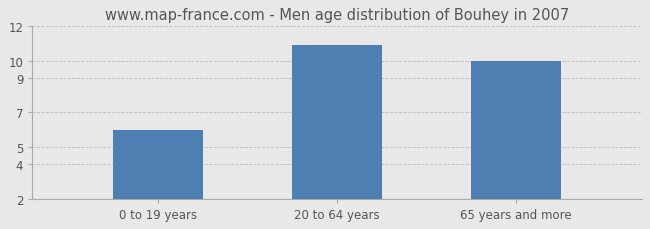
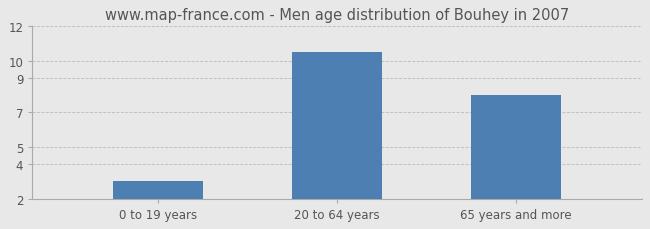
0 to 19 years: 6.0 -> 3.0
20 to 64 years: 10.9 -> 10.5
65 years and more: 10.0 -> 8.0
